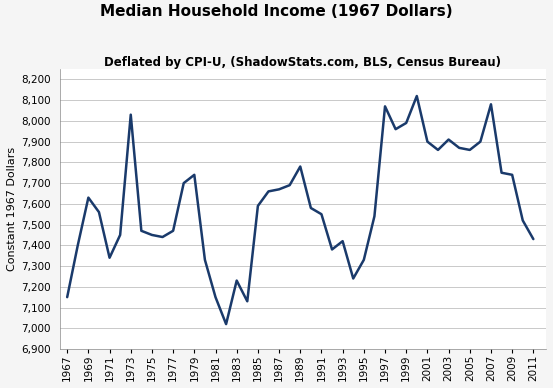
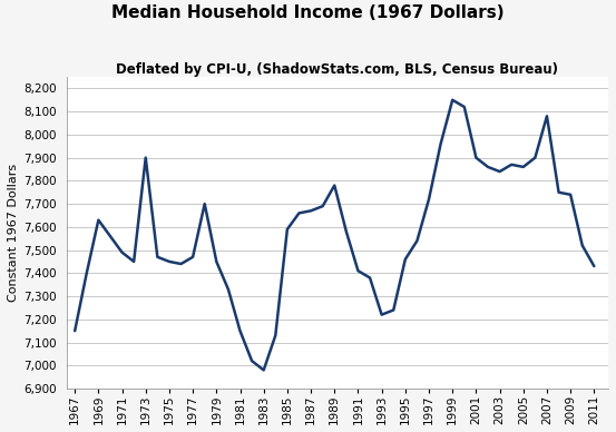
1971: 7,340 -> 7,490
1973: 8,030 -> 7,900
1979: 7,740 -> 7,450
1983: 7,230 -> 6,980
1991: 7,550 -> 7,410
1993: 7,420 -> 7,220
1995: 7,330 -> 7,460
1997: 8,070 -> 7,720
1999: 7,990 -> 8,150
2003: 7,910 -> 7,840
